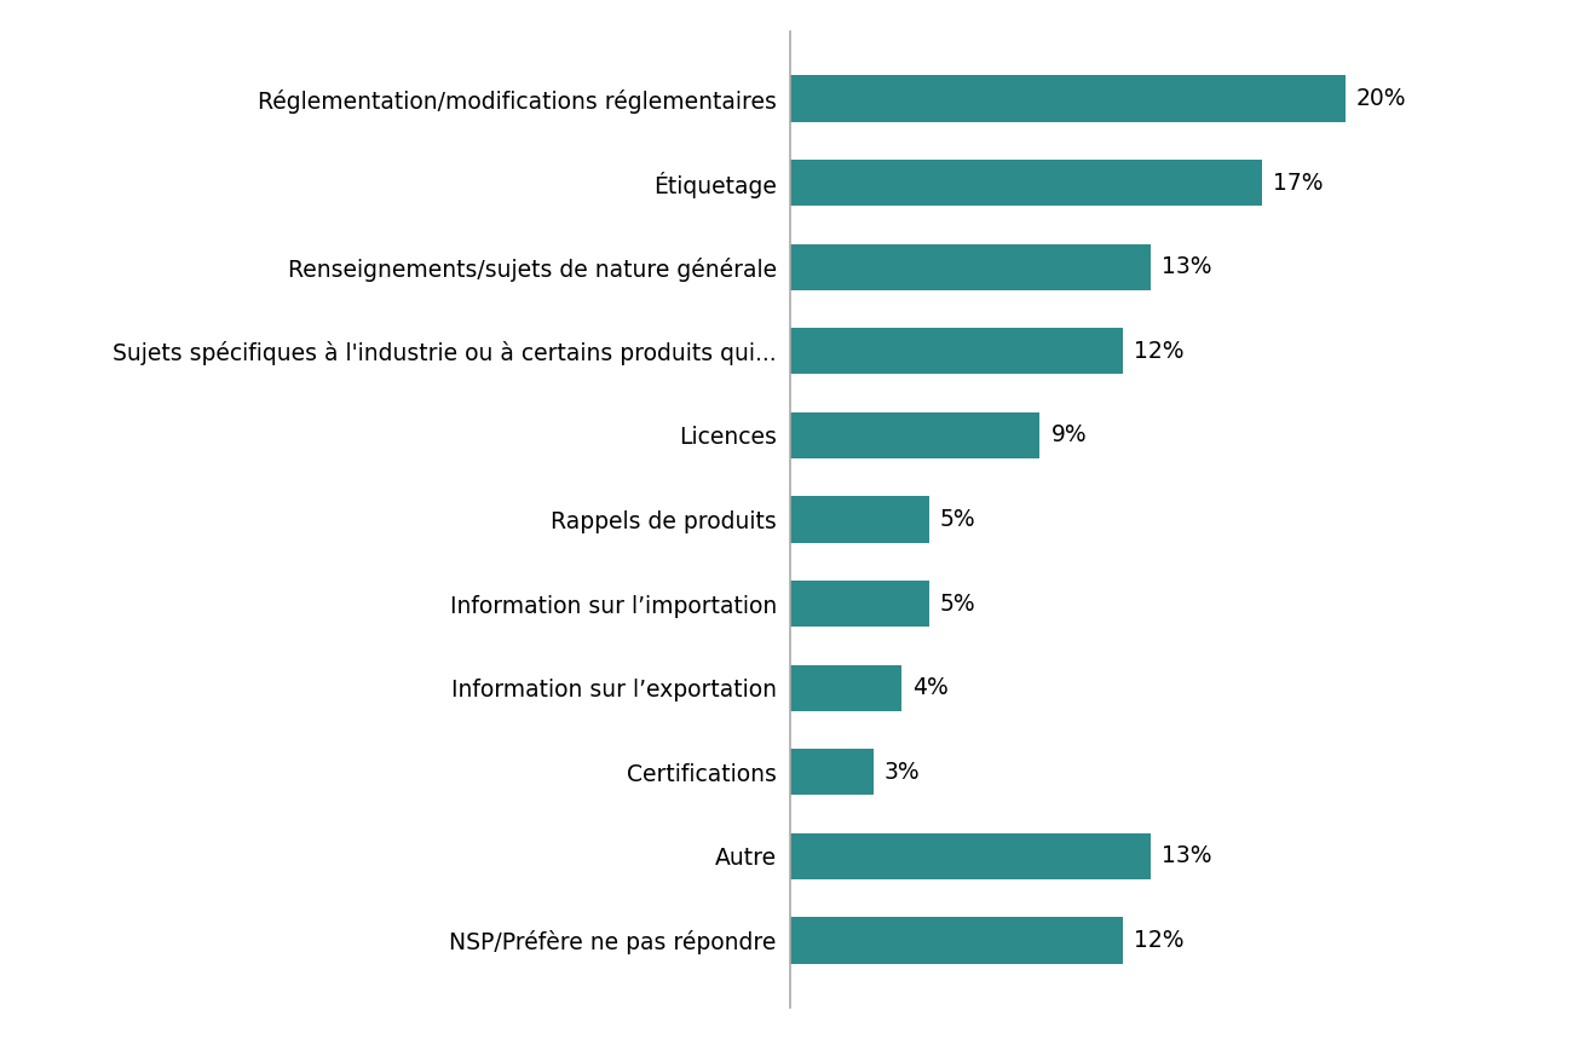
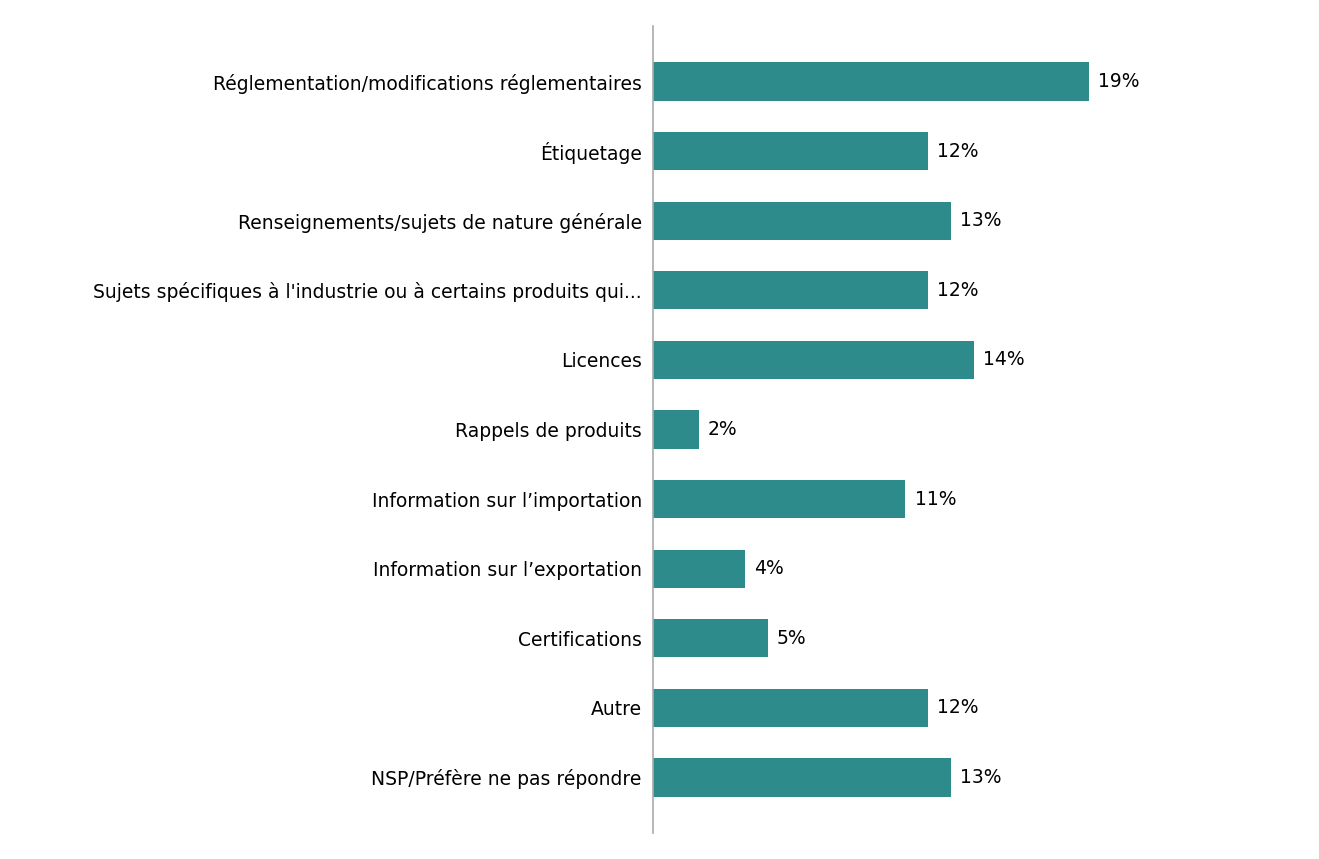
Réglementation/modifications réglementaires: 20% -> 19%
Étiquetage: 17% -> 12%
Licences: 9% -> 14%
Rappels de produits: 5% -> 2%
Information sur l’importation: 5% -> 11%
Certifications: 3% -> 5%
Autre: 13% -> 12%
NSP/Préfère ne pas répondre: 12% -> 13%
